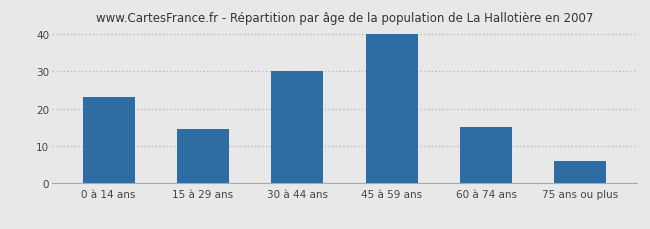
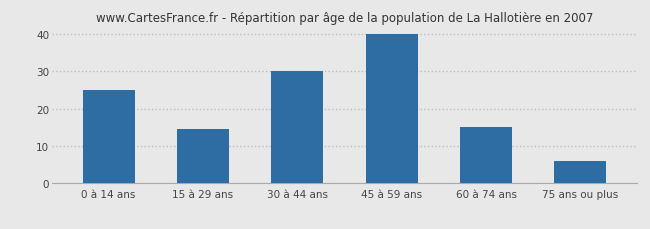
0 à 14 ans: 23.0 -> 25.0
